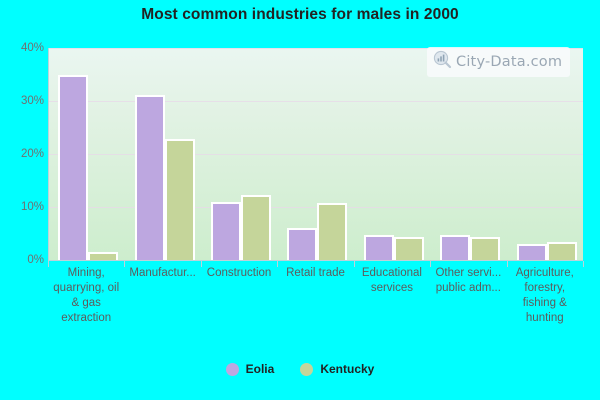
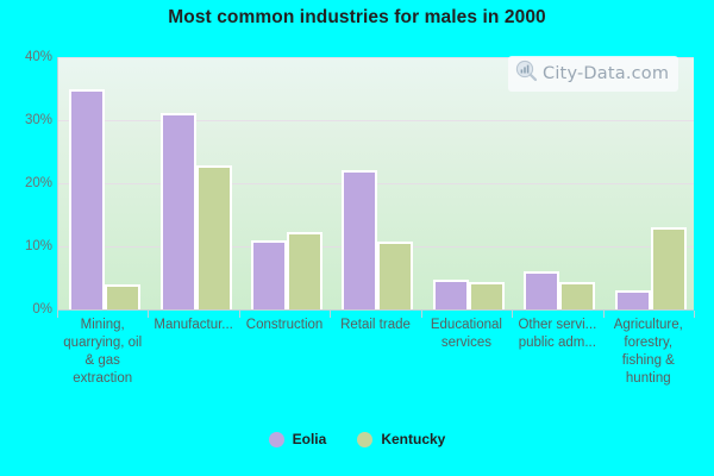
Kentucky/Mining, quarrying, oil & gas extraction: 2% -> 4%
Eolia/Retail trade: 6% -> 22%
Eolia/Other servi... public adm...: 5% -> 6%
Kentucky/Agriculture, forestry, fishing & hunting: 3% -> 13%
